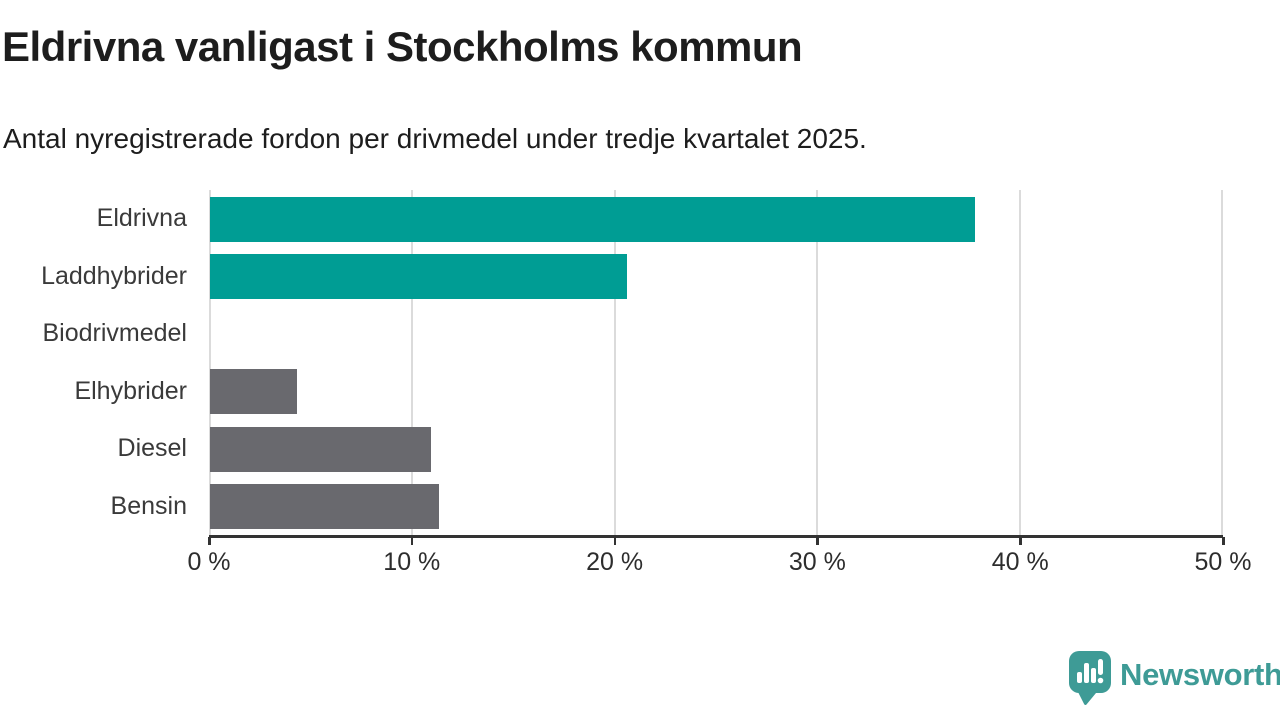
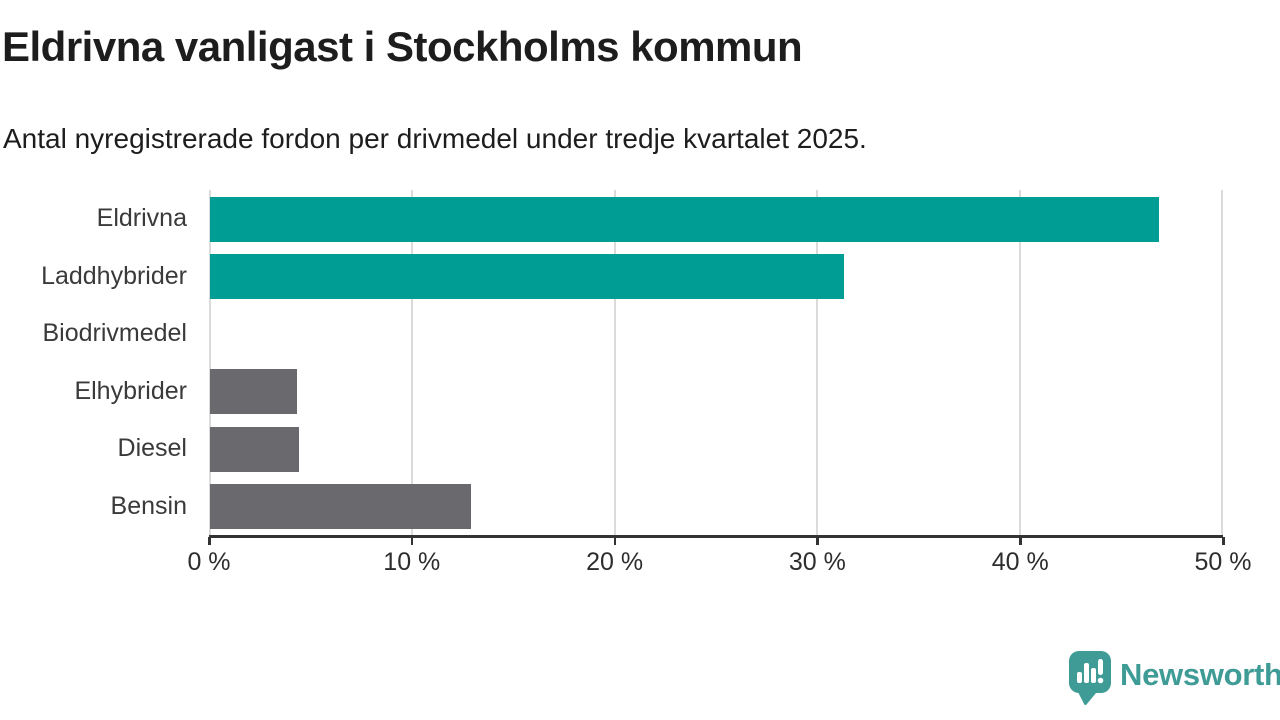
Eldrivna: 37.8% -> 46.9%
Laddhybrider: 20.6% -> 31.3%
Diesel: 10.9% -> 4.4%
Bensin: 11.3% -> 12.9%
